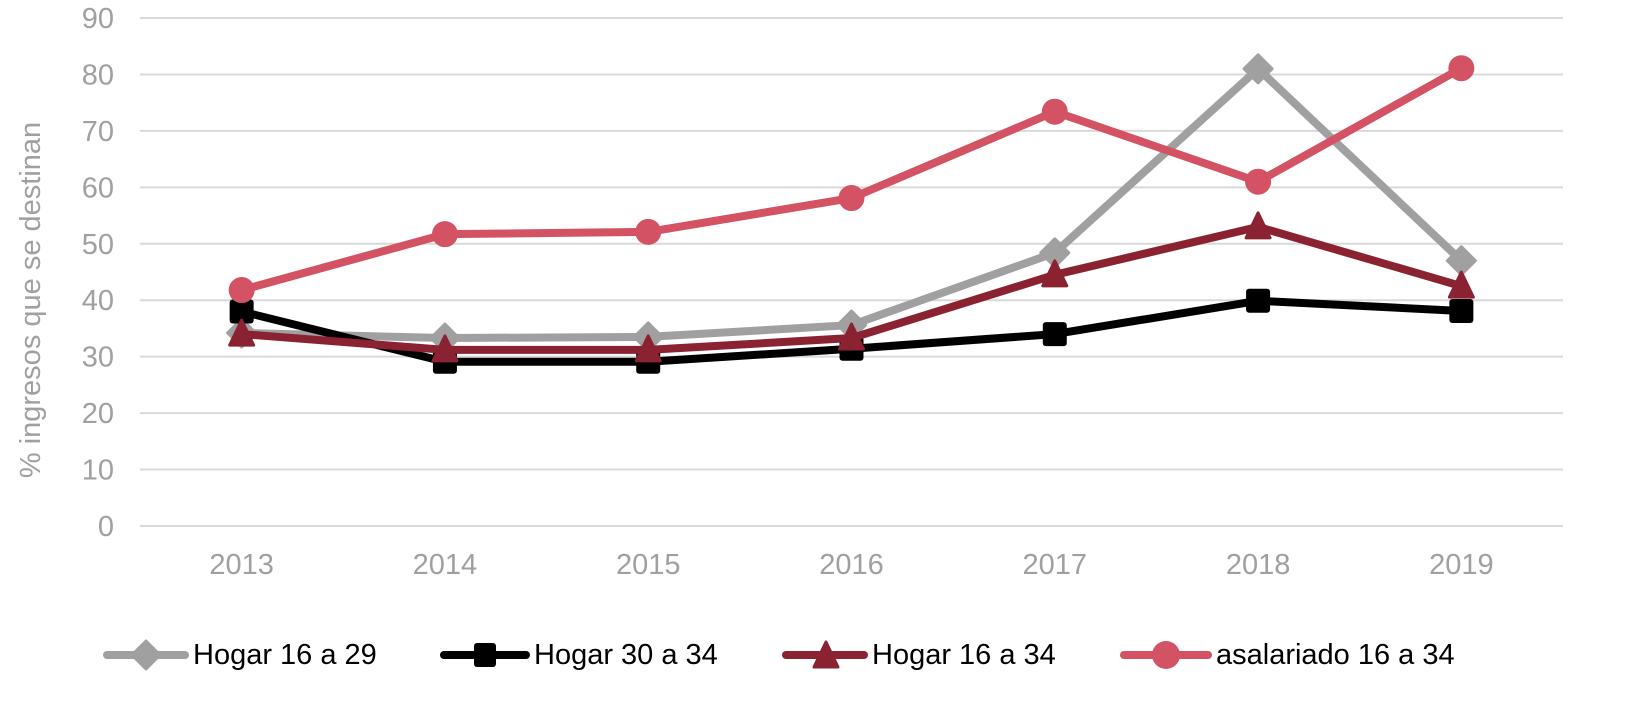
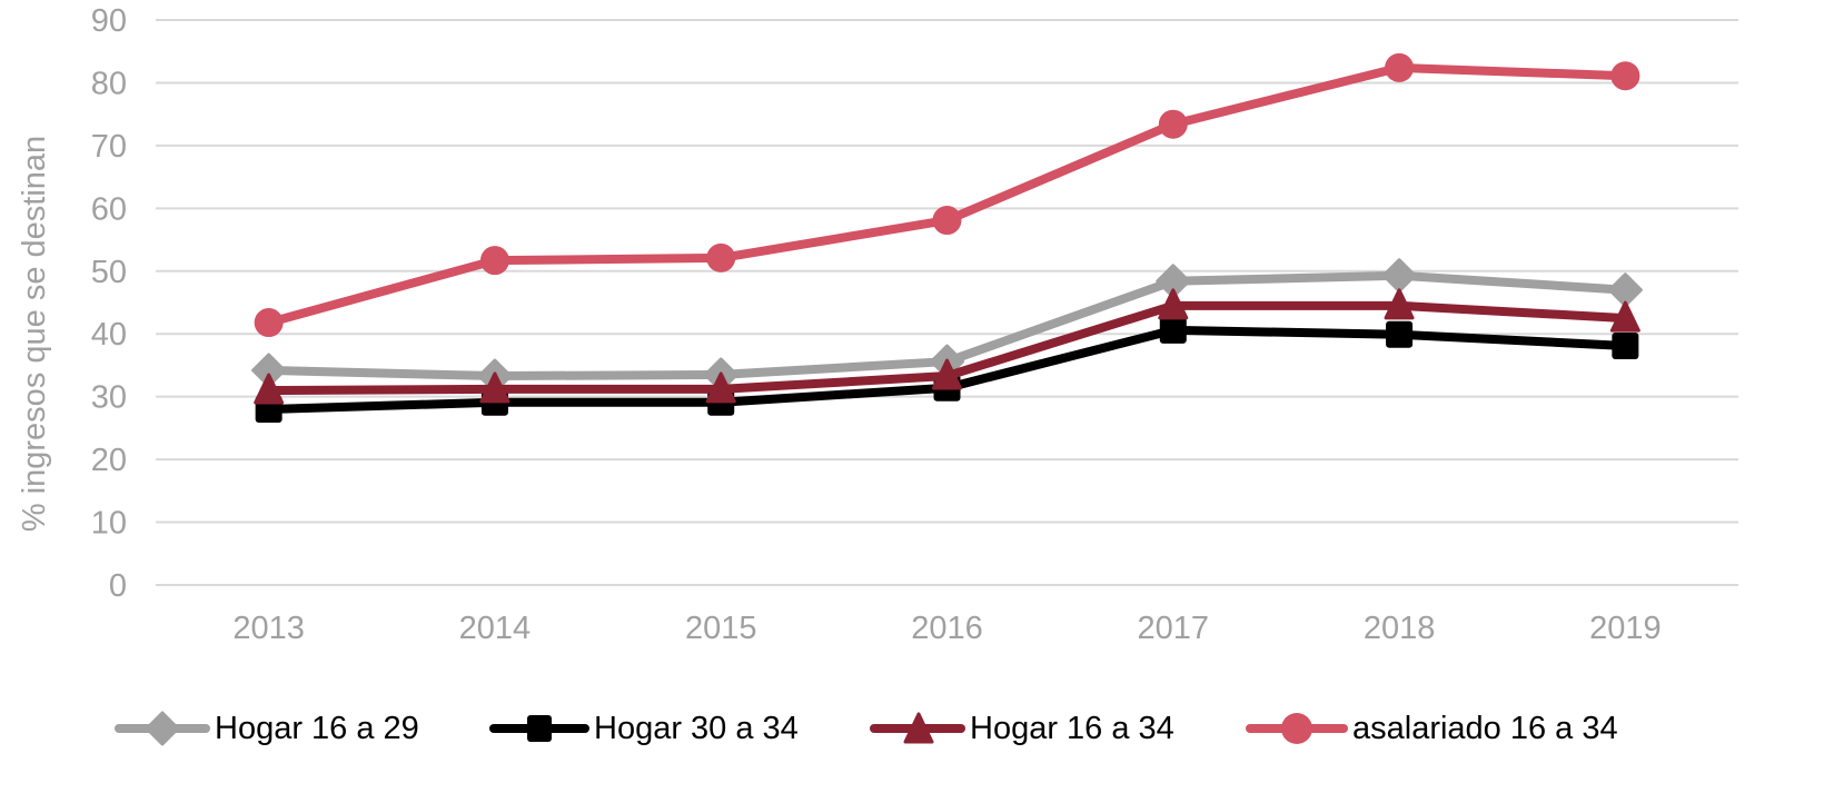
Hogar 30 a 34/2013: 38 -> 28
Hogar 16 a 34/2013: 34 -> 31
Hogar 30 a 34/2017: 34 -> 41
Hogar 16 a 29/2018: 81 -> 49
Hogar 16 a 34/2018: 53 -> 44
asalariado 16 a 34/2018: 61 -> 82
